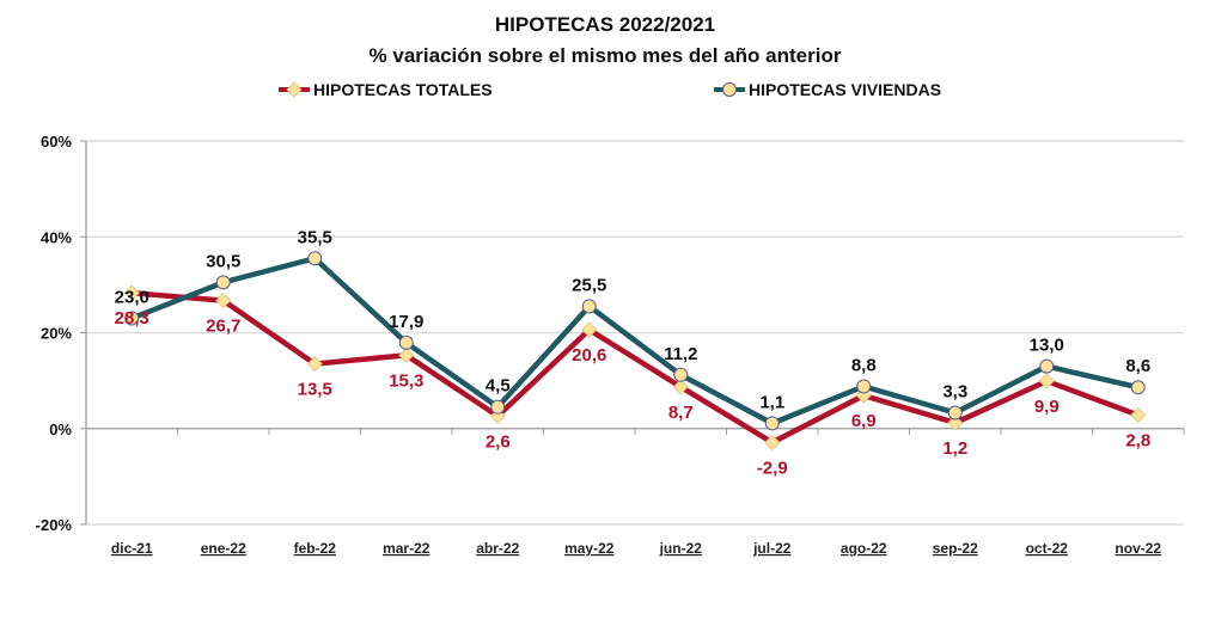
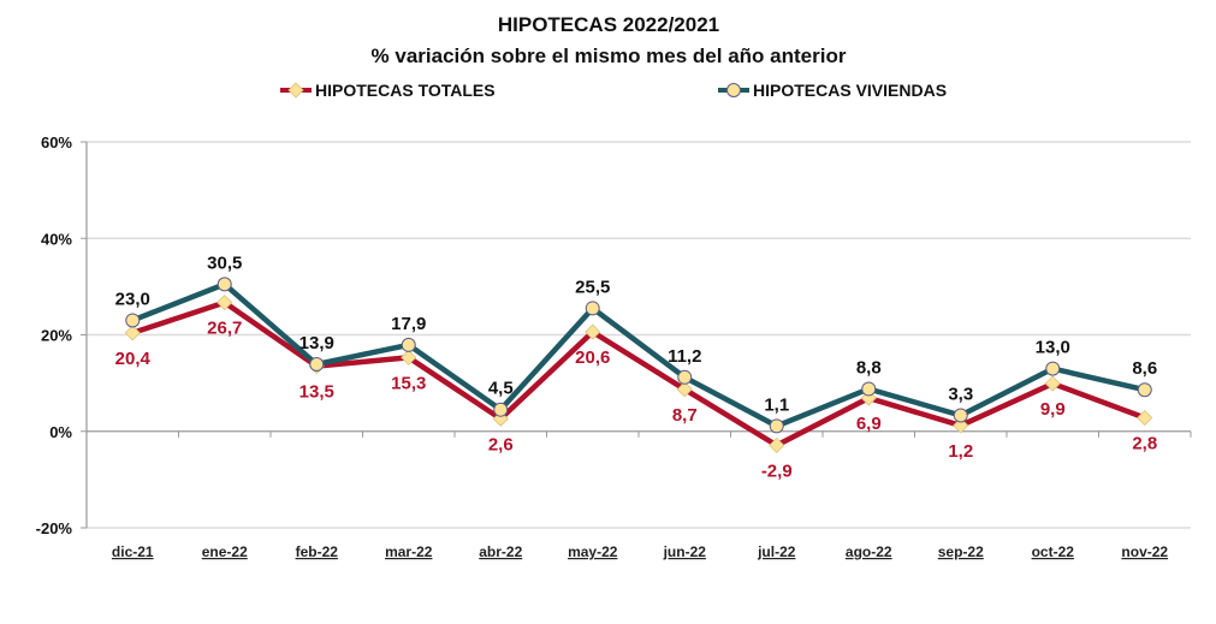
HIPOTECAS TOTALES/dic-21: 28,3 -> 20,4
HIPOTECAS VIVIENDAS/feb-22: 35,5 -> 13,9
